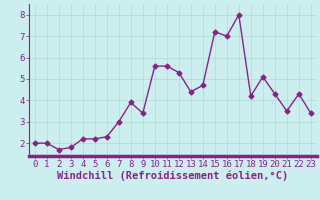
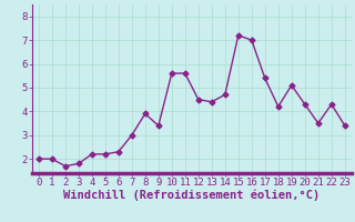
12: 5.3 -> 4.5
17: 8.0 -> 5.4
